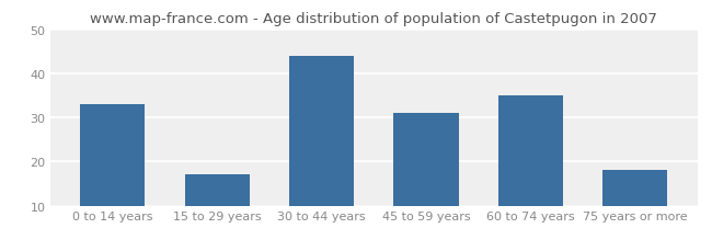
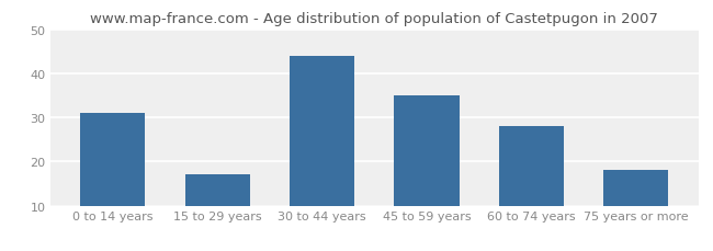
0 to 14 years: 33 -> 31
45 to 59 years: 31 -> 35
60 to 74 years: 35 -> 28
